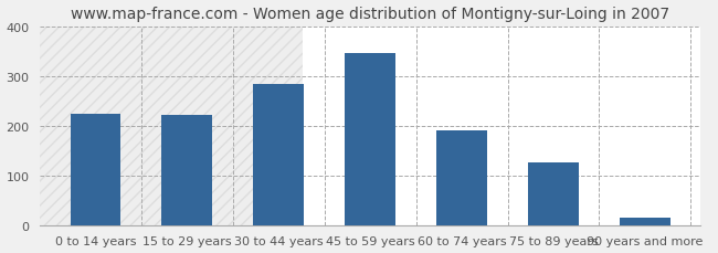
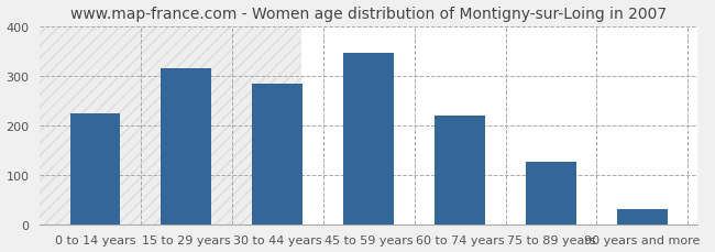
15 to 29 years: 222 -> 315
60 to 74 years: 191 -> 220
90 years and more: 16 -> 30
